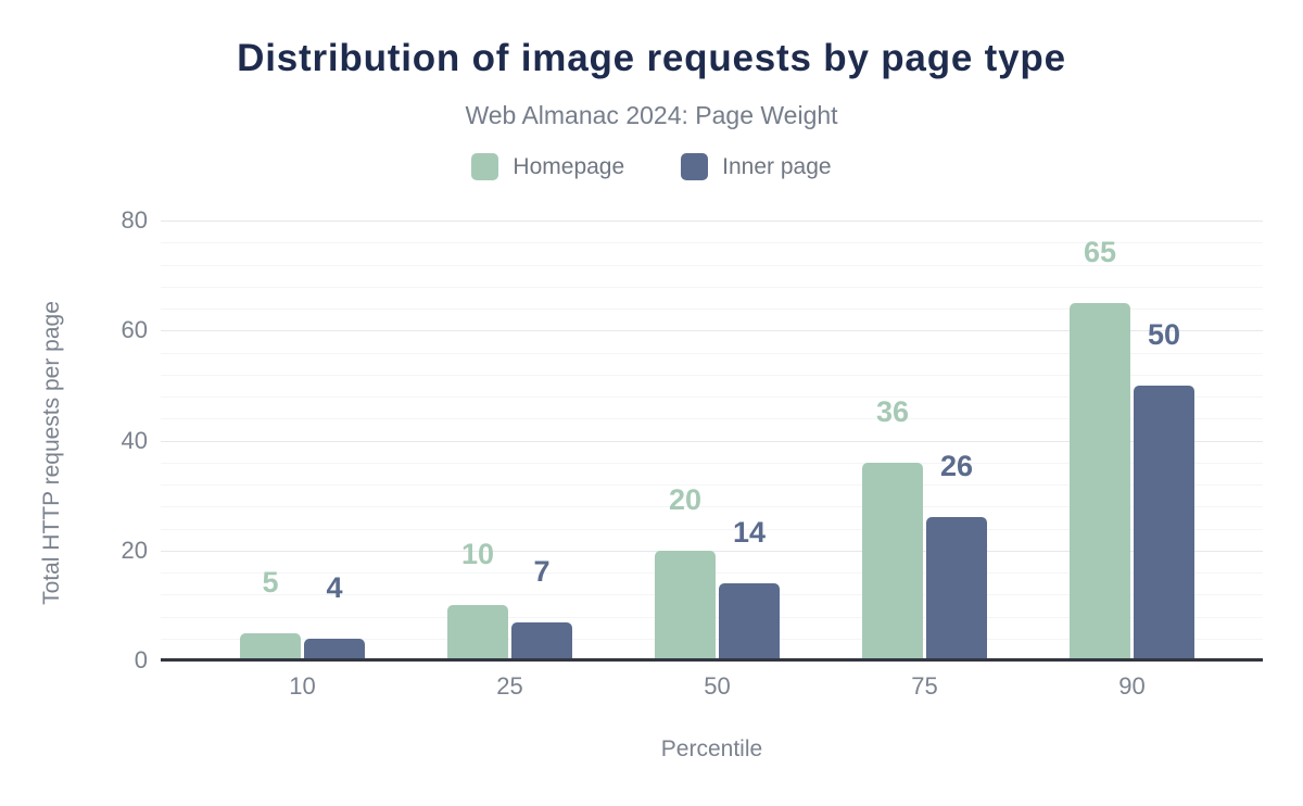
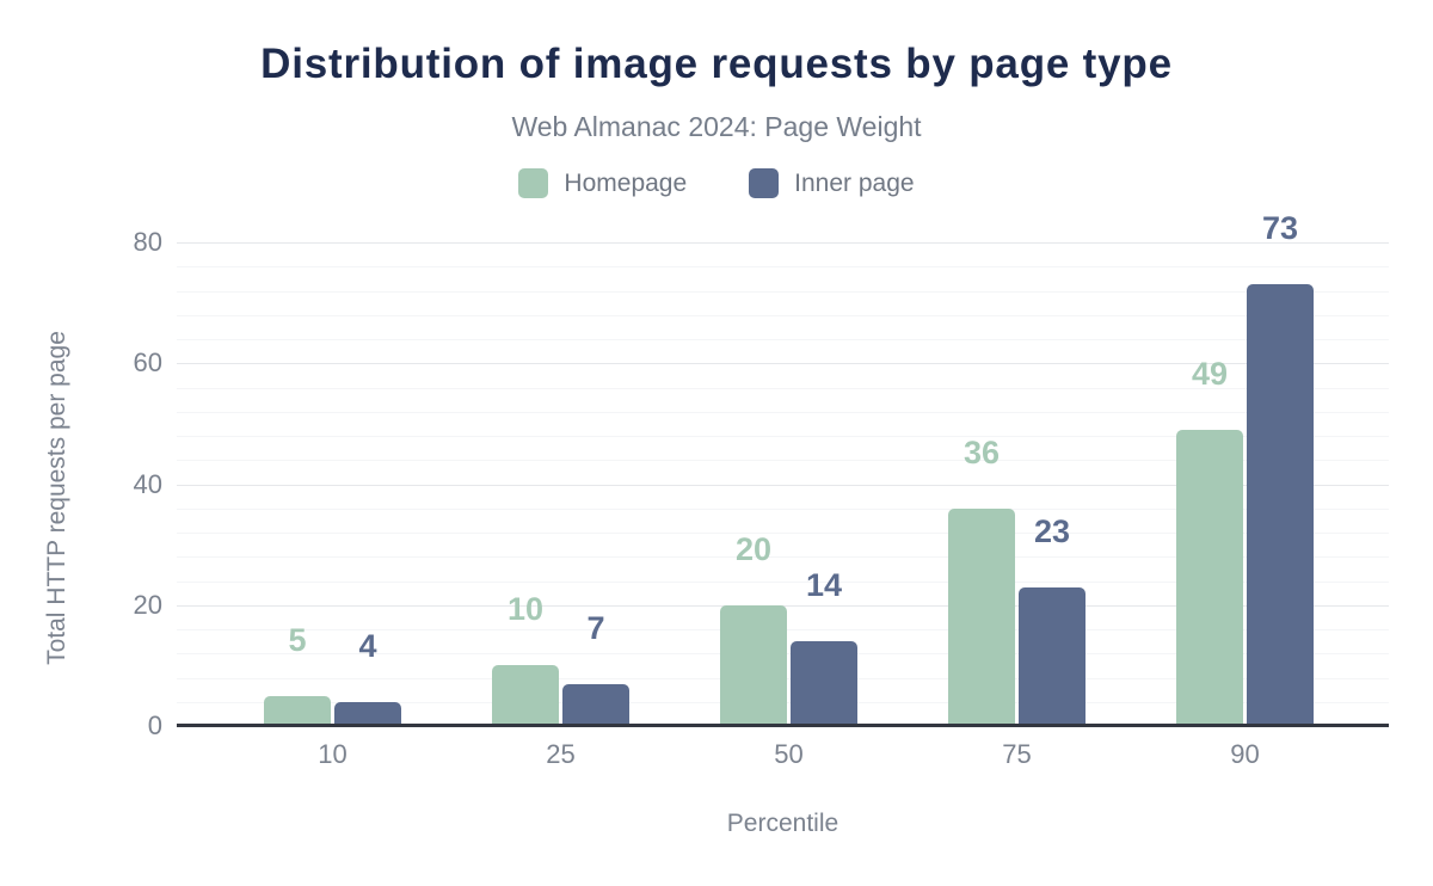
Inner page/75: 26 -> 23
Homepage/90: 65 -> 49
Inner page/90: 50 -> 73
